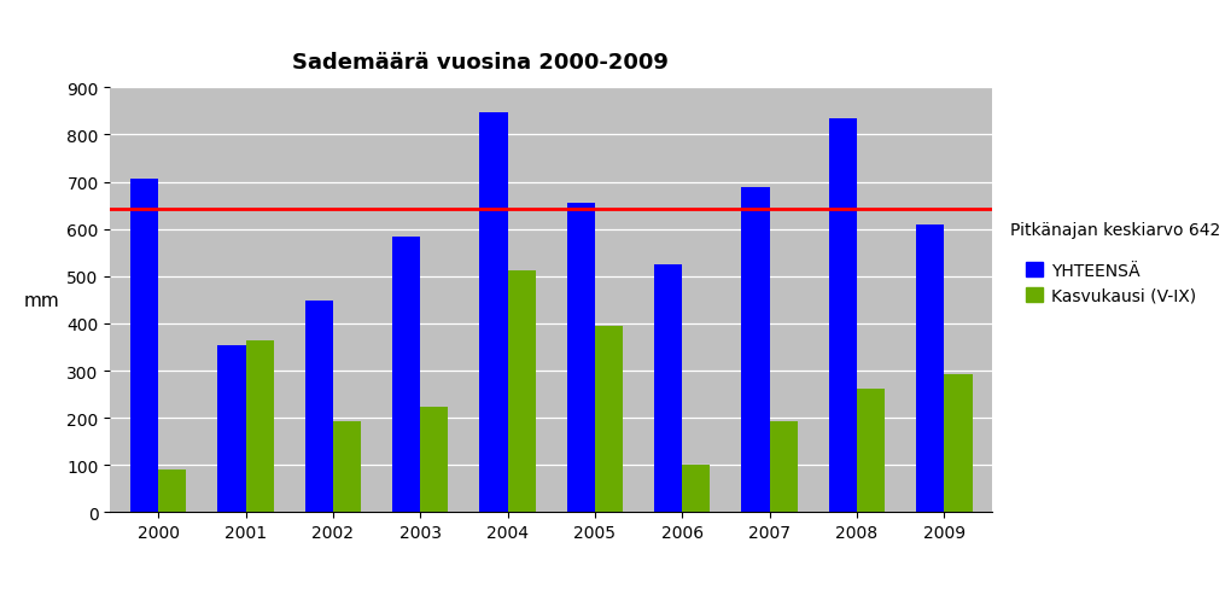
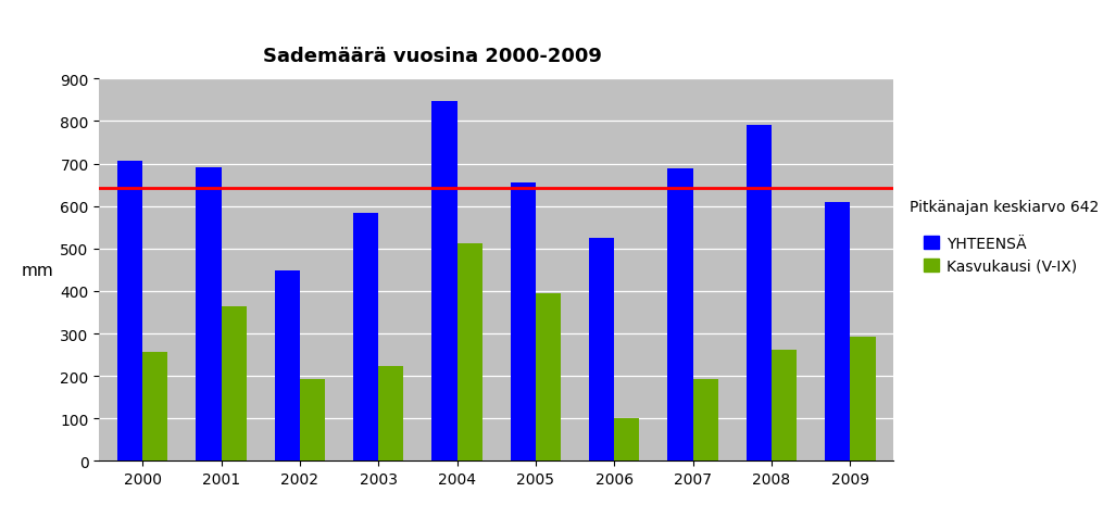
Kasvukausi (V-IX)/2000: 90 -> 258
YHTEENSÄ/2001: 355 -> 692
YHTEENSÄ/2008: 835 -> 790
